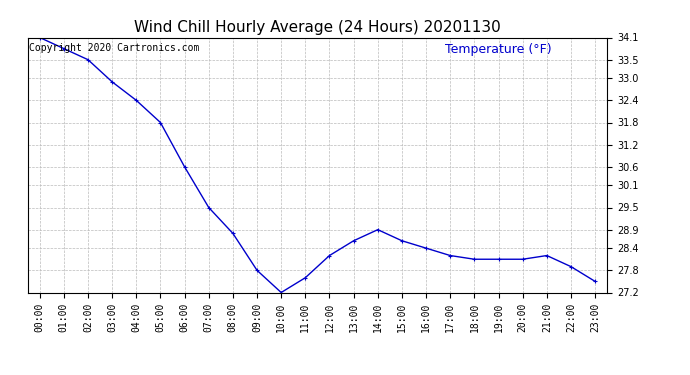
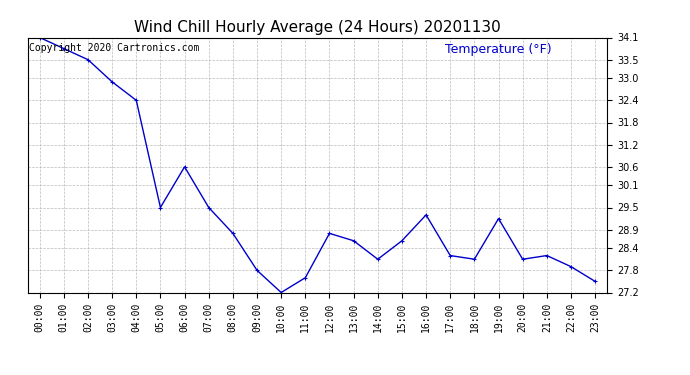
05:00: 31.8 -> 29.5
12:00: 28.2 -> 28.8
14:00: 28.9 -> 28.1
16:00: 28.4 -> 29.3
19:00: 28.1 -> 29.2
